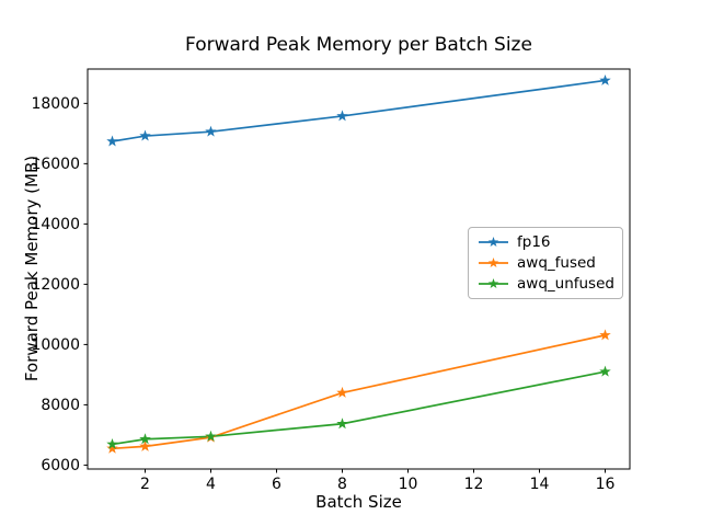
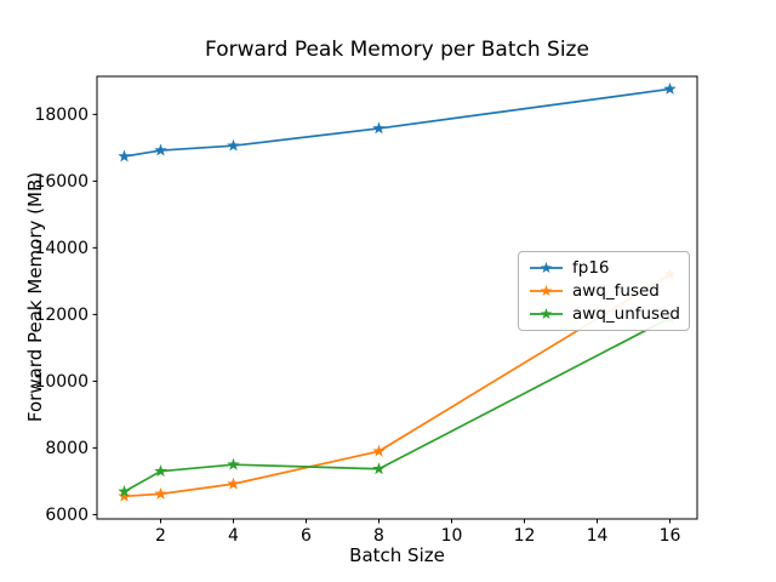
awq_unfused/2: 6900 -> 7300
awq_unfused/4: 7000 -> 7500
awq_fused/8: 8400 -> 7900
awq_fused/16: 10300 -> 13200
awq_unfused/16: 9100 -> 11900
